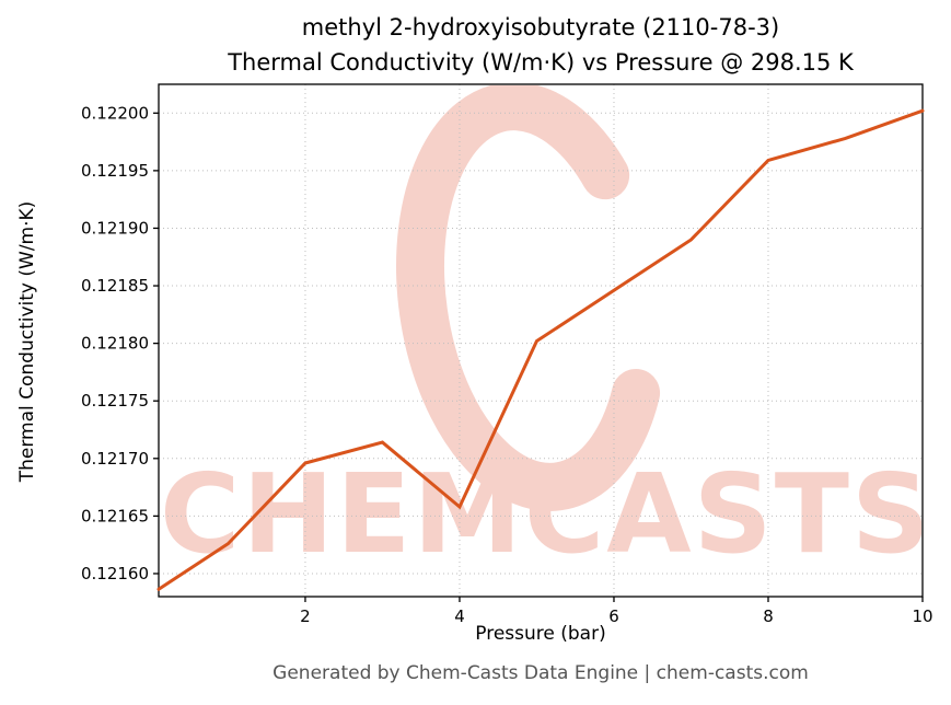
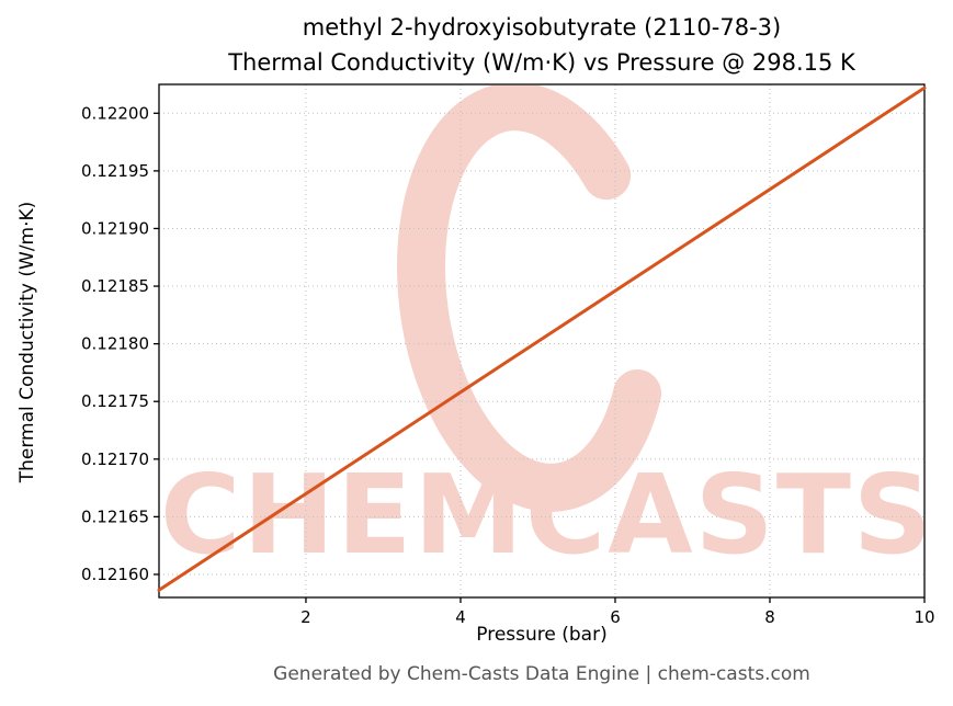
2: 0.121696 -> 0.121670
4: 0.121658 -> 0.121758
8: 0.121959 -> 0.121934
10: 0.122002 -> 0.122022
